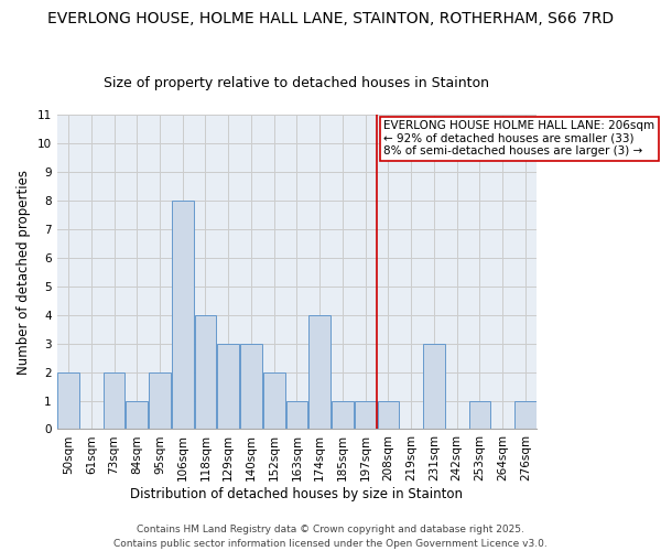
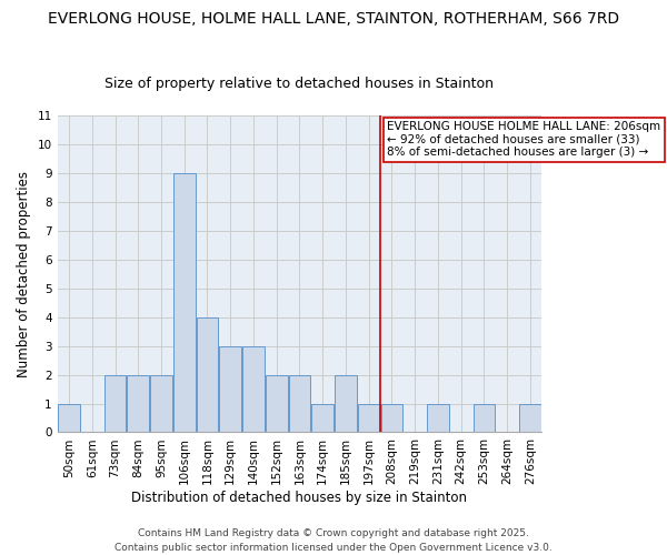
50sqm: 2 -> 1
84sqm: 1 -> 2
106sqm: 8 -> 9
163sqm: 1 -> 2
174sqm: 4 -> 1
185sqm: 1 -> 2
231sqm: 3 -> 1
